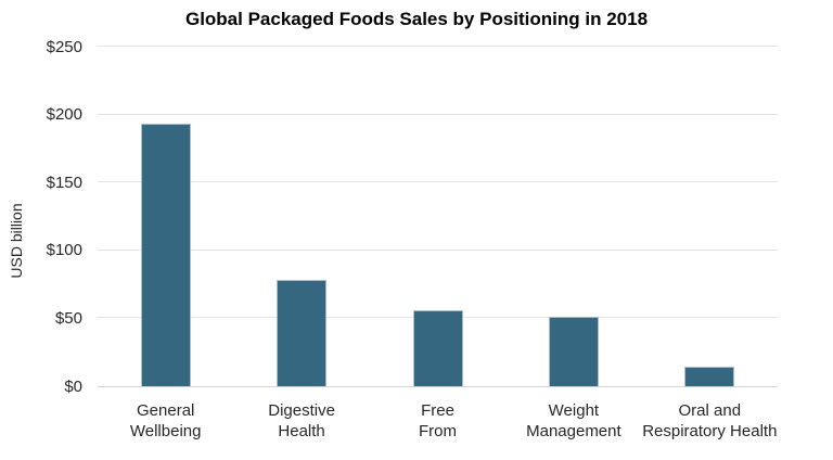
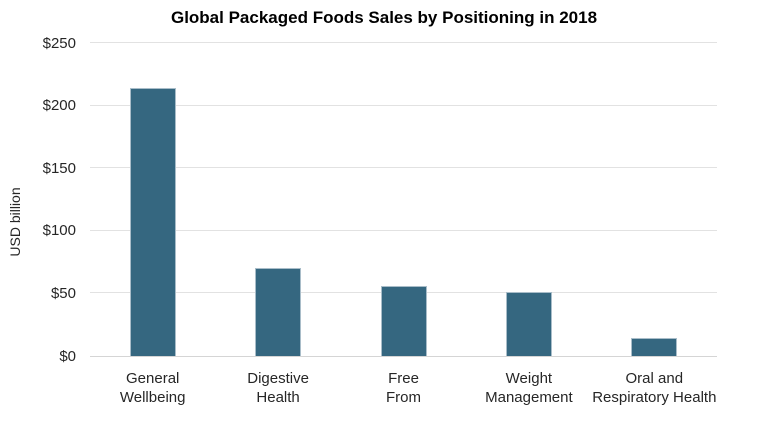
General Wellbeing: $193 -> $214
Digestive Health: $78 -> $70
